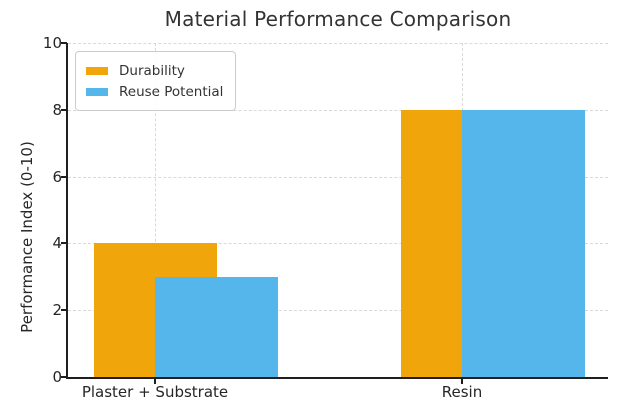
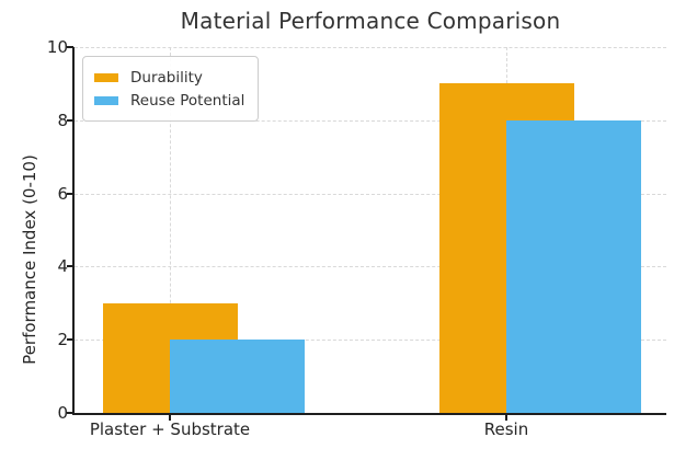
Durability/Plaster + Substrate: 4 -> 3
Reuse Potential/Plaster + Substrate: 3 -> 2
Durability/Resin: 8 -> 9
